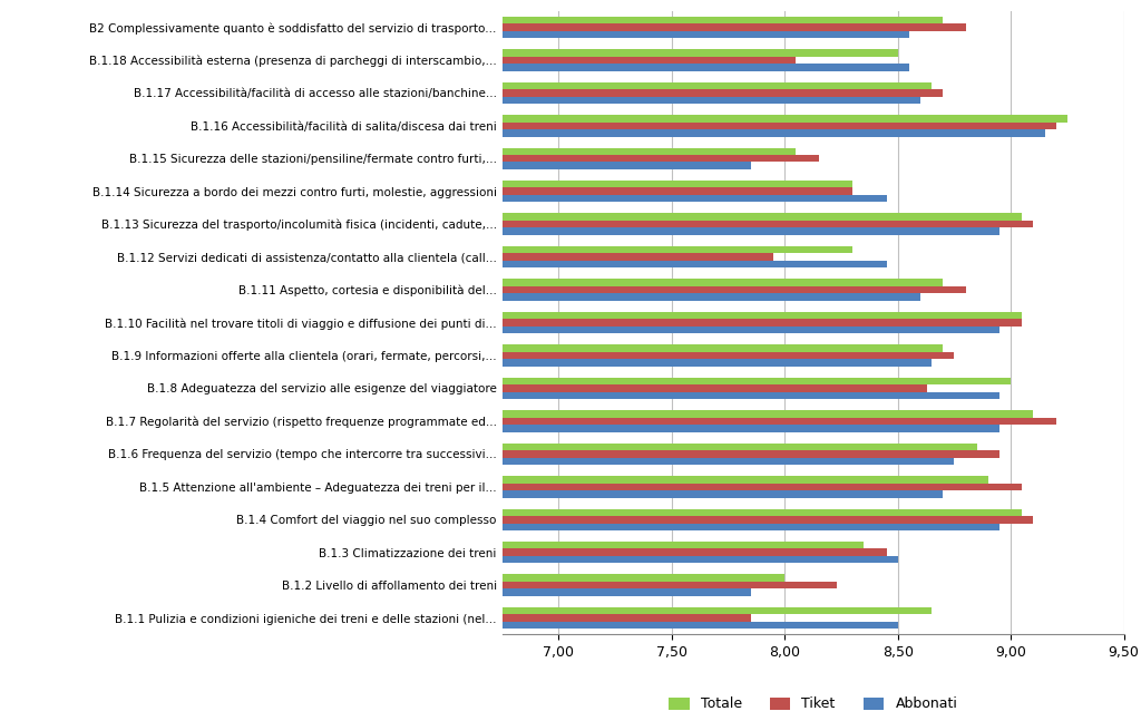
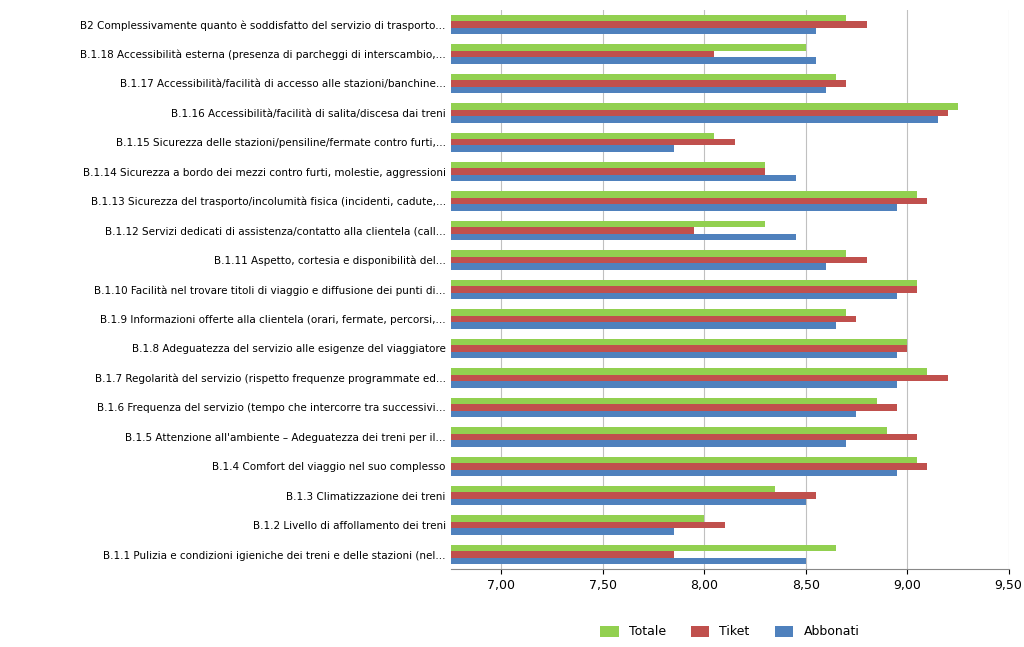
Tiket/B.1.8 Adeguatezza del servizio alle esigenze del viaggiatore: 8,63 -> 9,00
Tiket/B.1.3 Climatizzazione dei treni: 8,45 -> 8,55
Tiket/B.1.2 Livello di affollamento dei treni: 8,23 -> 8,10
